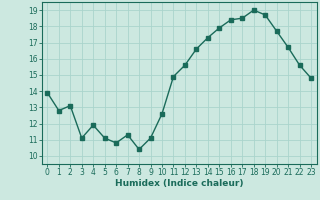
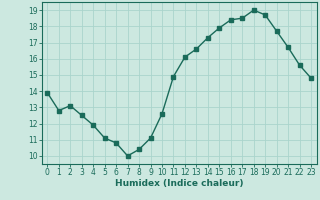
3: 11.1 -> 12.5
7: 11.3 -> 10.0
12: 15.6 -> 16.1
